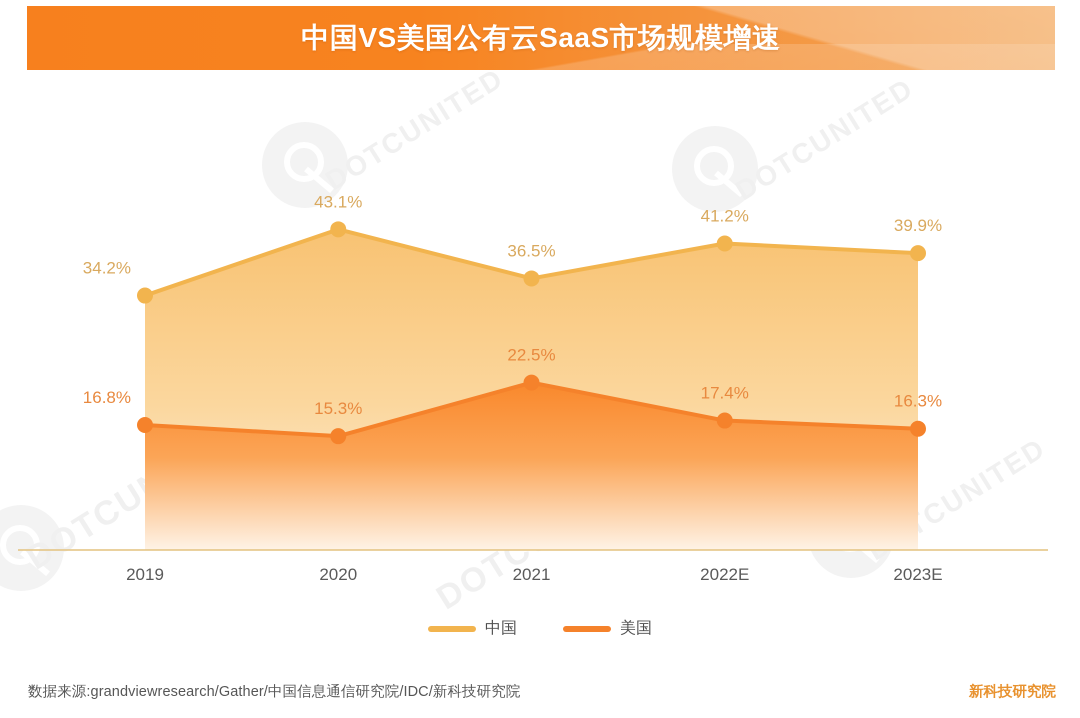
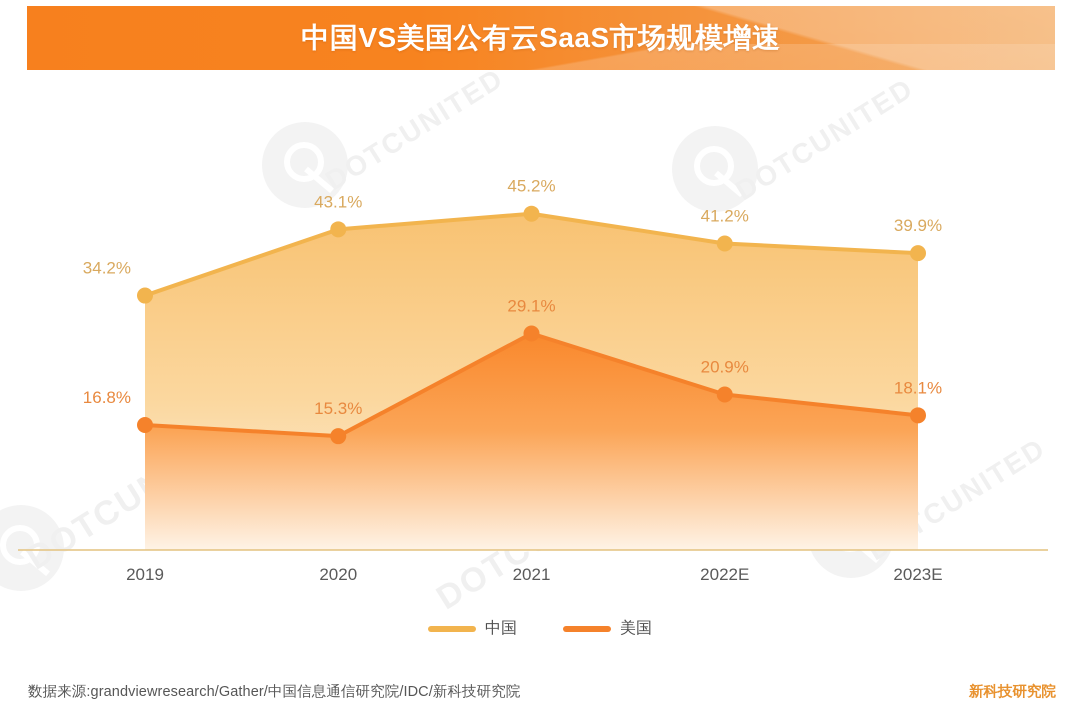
中国/2021: 36.5% -> 45.2%
美国/2021: 22.5% -> 29.1%
美国/2022E: 17.4% -> 20.9%
美国/2023E: 16.3% -> 18.1%
